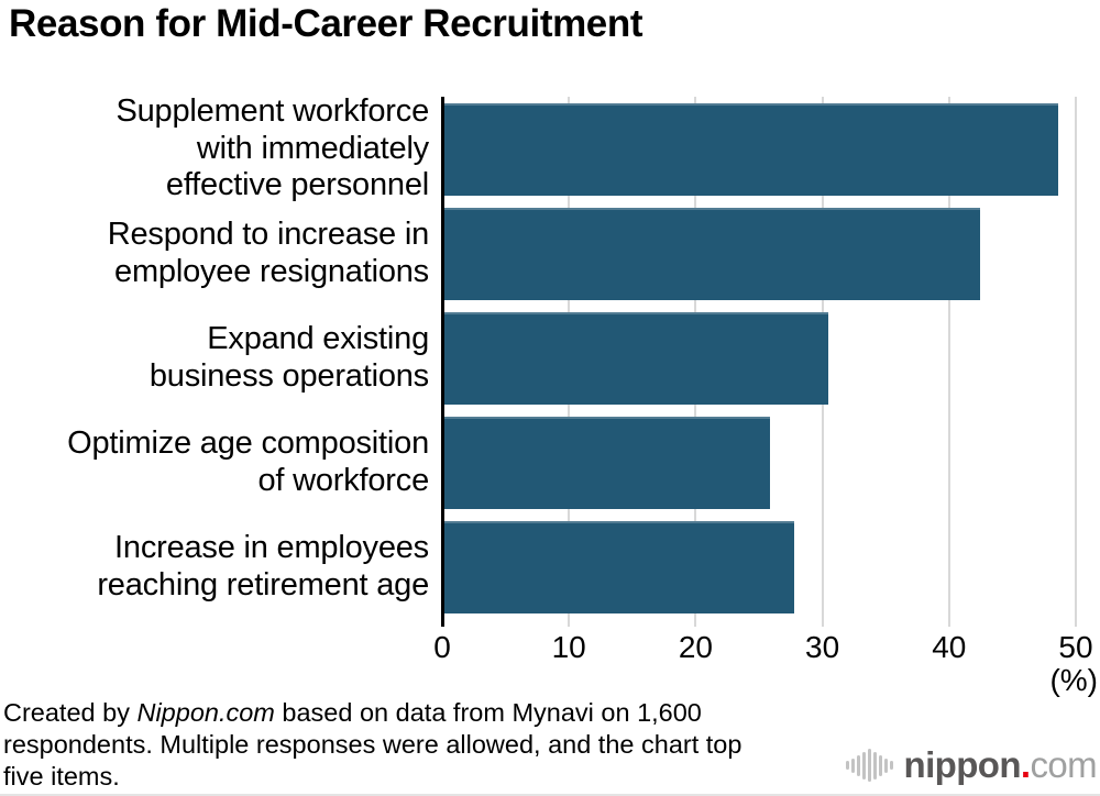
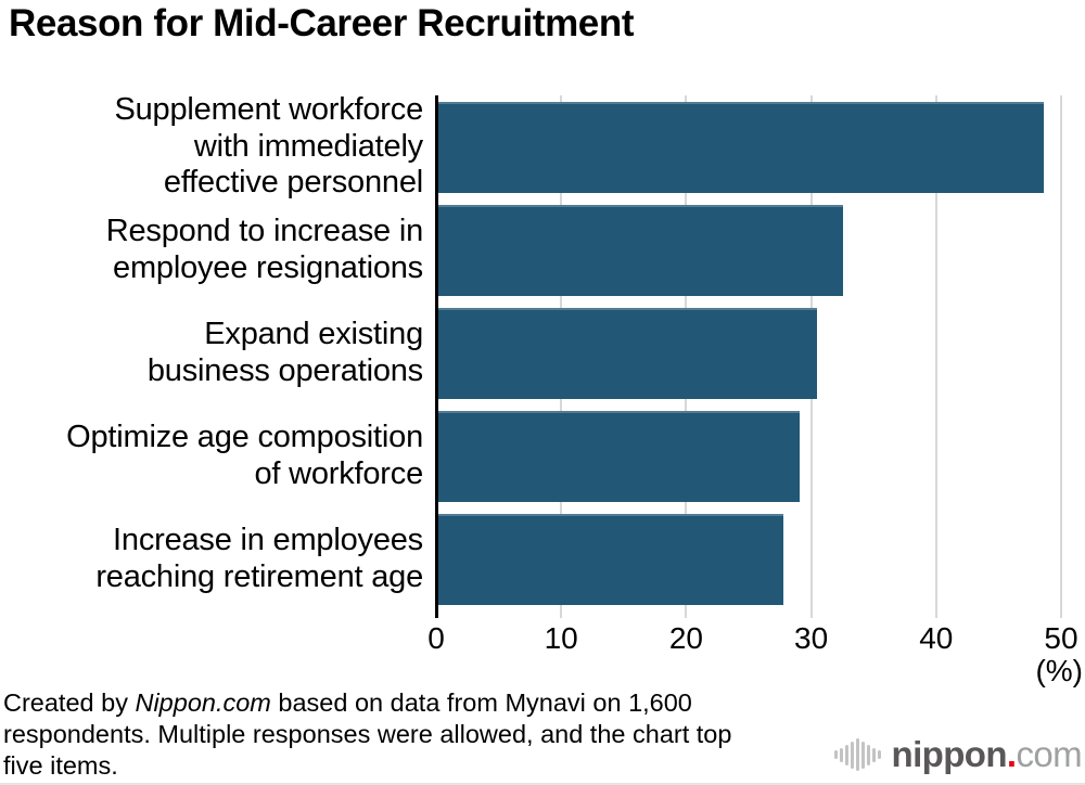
Respond to increase in employee resignations: 42.3 -> 32.4
Optimize age composition of workforce: 25.7 -> 28.9
